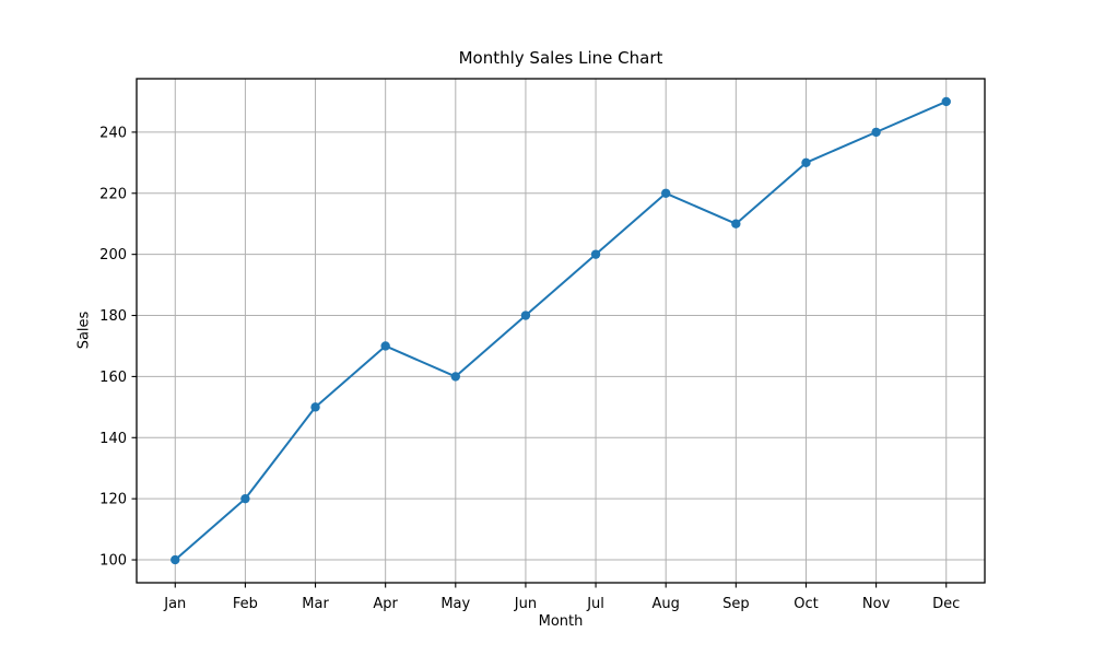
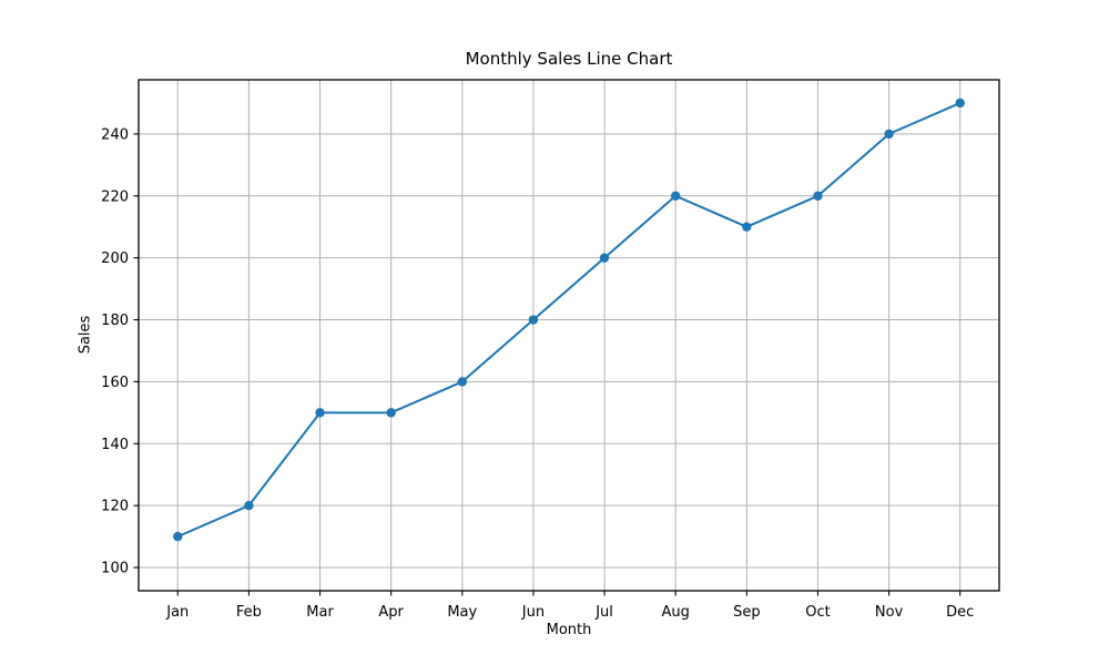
Jan: 100 -> 110
Apr: 170 -> 150
Oct: 230 -> 220
